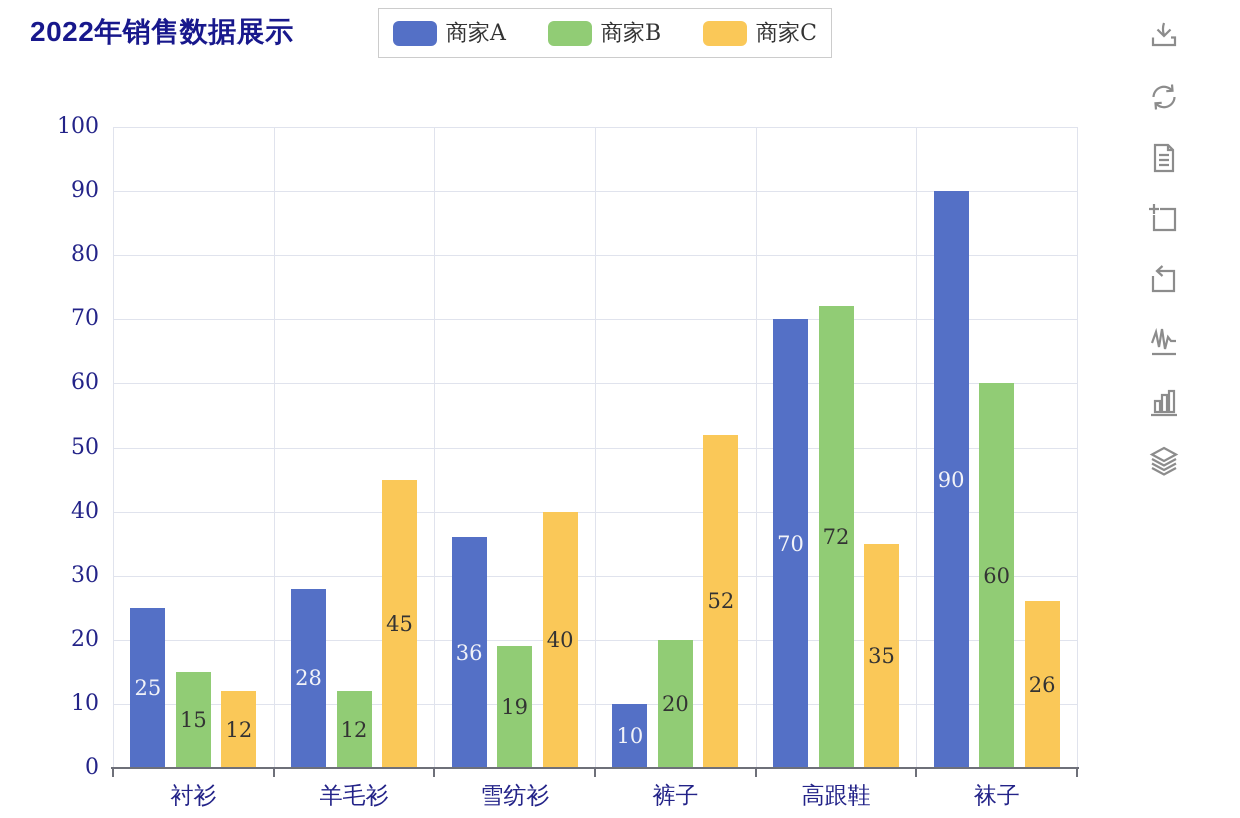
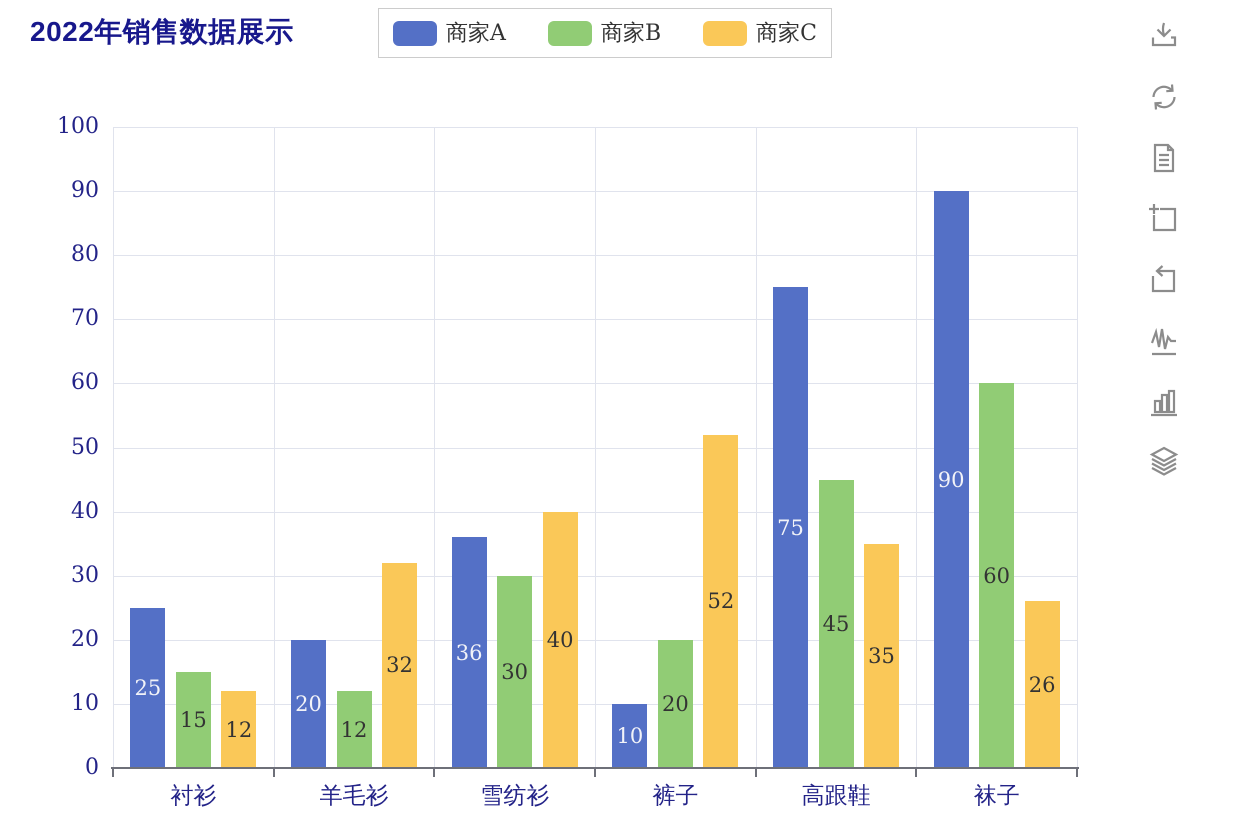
商家A/羊毛衫: 28 -> 20
商家C/羊毛衫: 45 -> 32
商家B/雪纺衫: 19 -> 30
商家A/高跟鞋: 70 -> 75
商家B/高跟鞋: 72 -> 45
